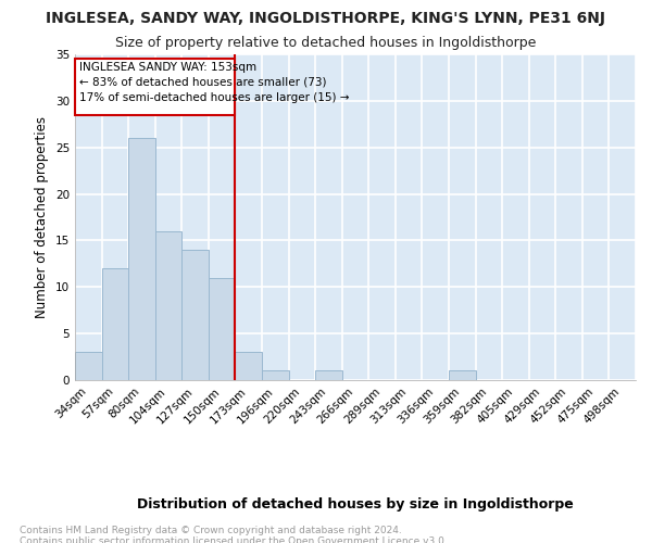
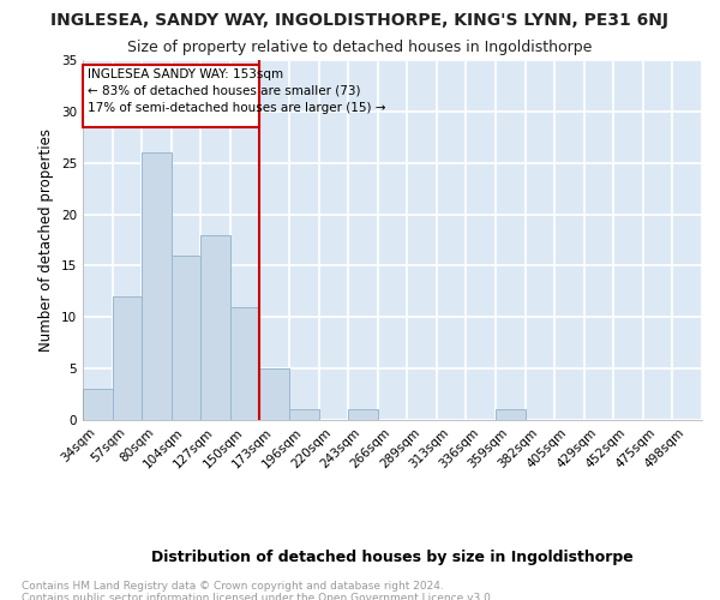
127sqm: 14 -> 18
173sqm: 3 -> 5
